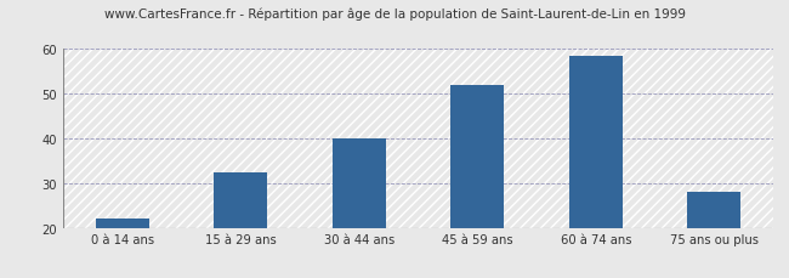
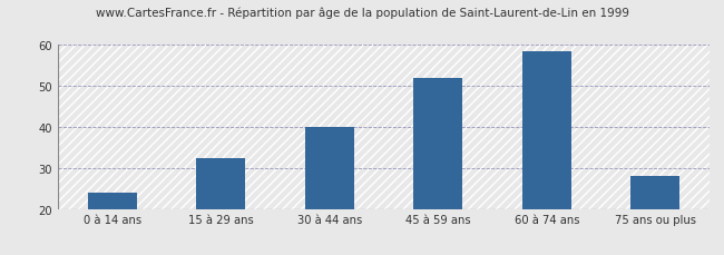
0 à 14 ans: 22.0 -> 24.0
